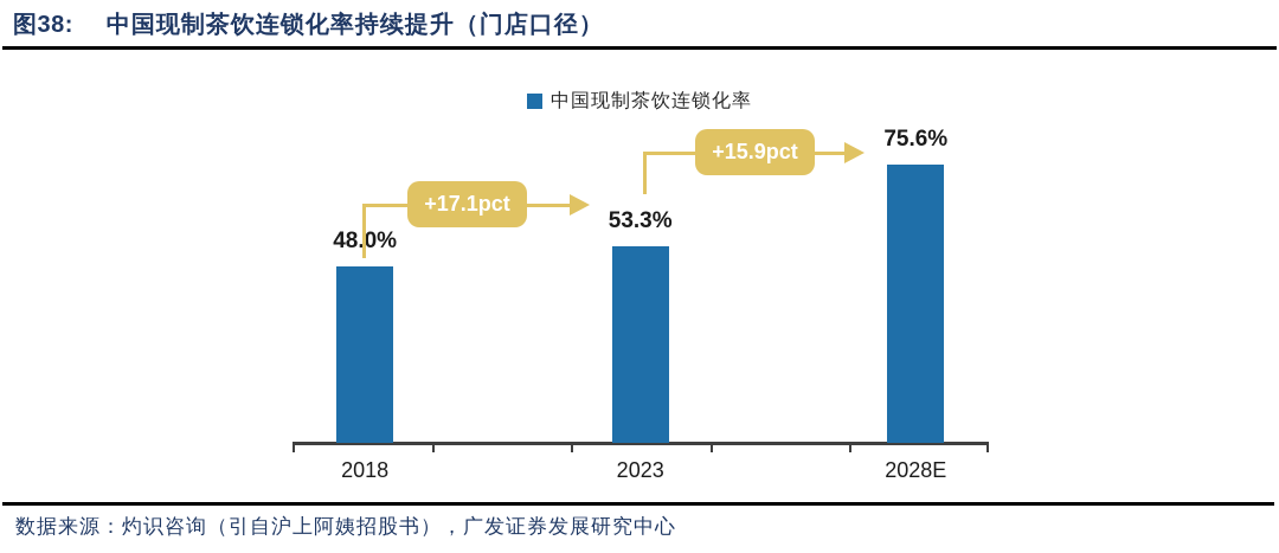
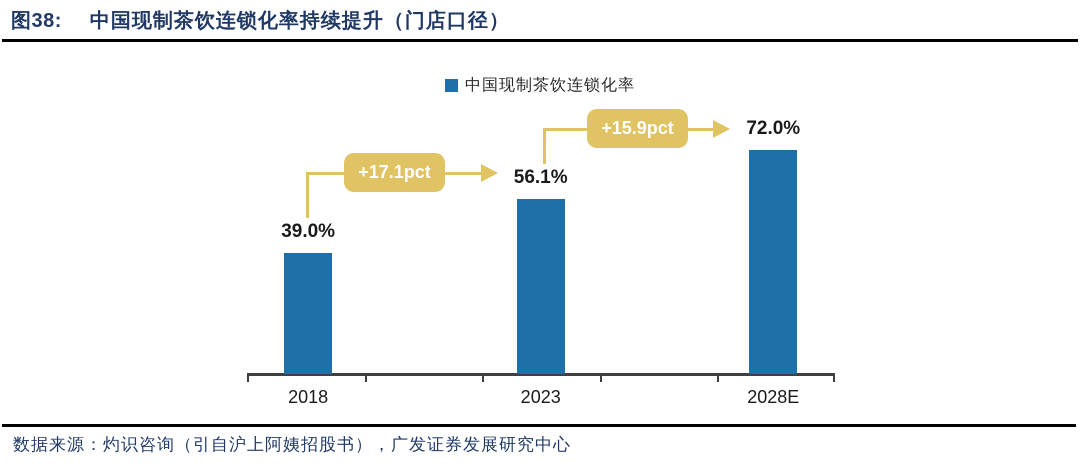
2018: 48.0% -> 39.0%
2023: 53.3% -> 56.1%
2028E: 75.6% -> 72.0%
